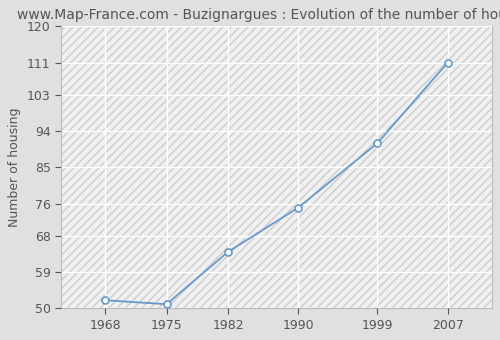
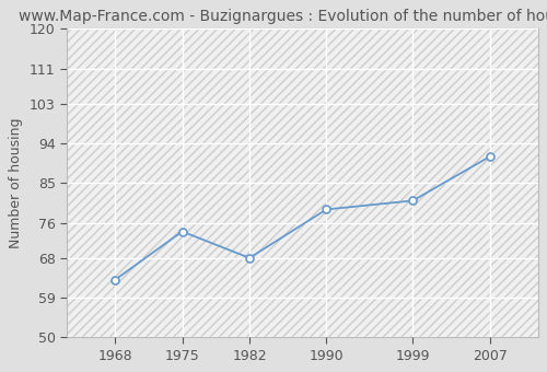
1968: 52 -> 63
1975: 51 -> 74
1982: 64 -> 68
1990: 75 -> 79
1999: 91 -> 81
2007: 111 -> 91
